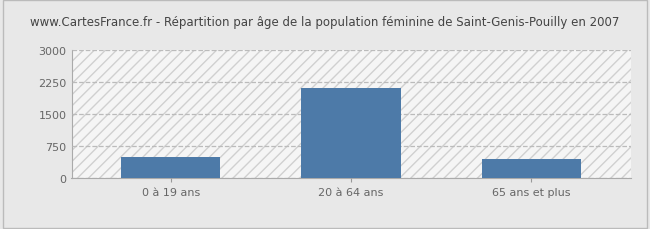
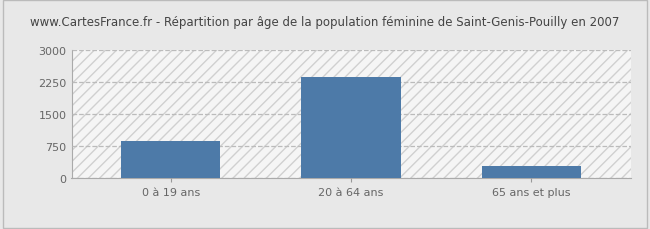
0 à 19 ans: 500 -> 870
20 à 64 ans: 2100 -> 2370
65 ans et plus: 450 -> 290
